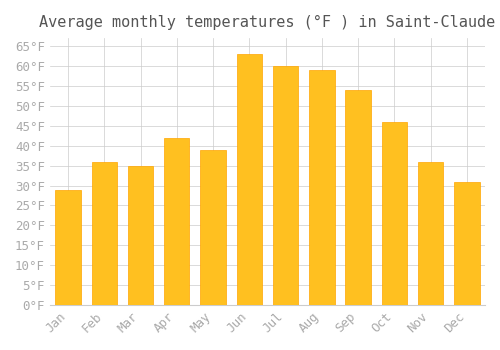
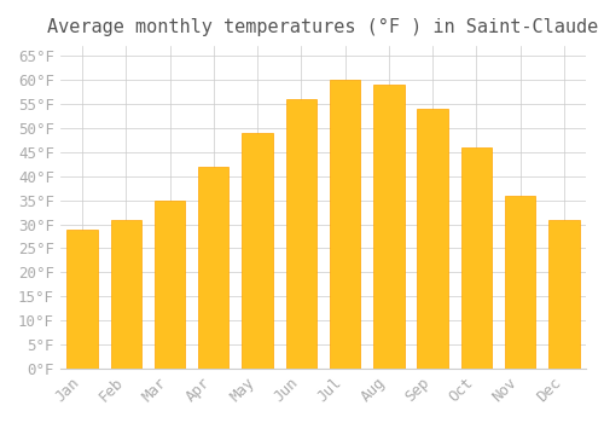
Feb: 36°F -> 31°F
May: 39°F -> 49°F
Jun: 63°F -> 56°F
